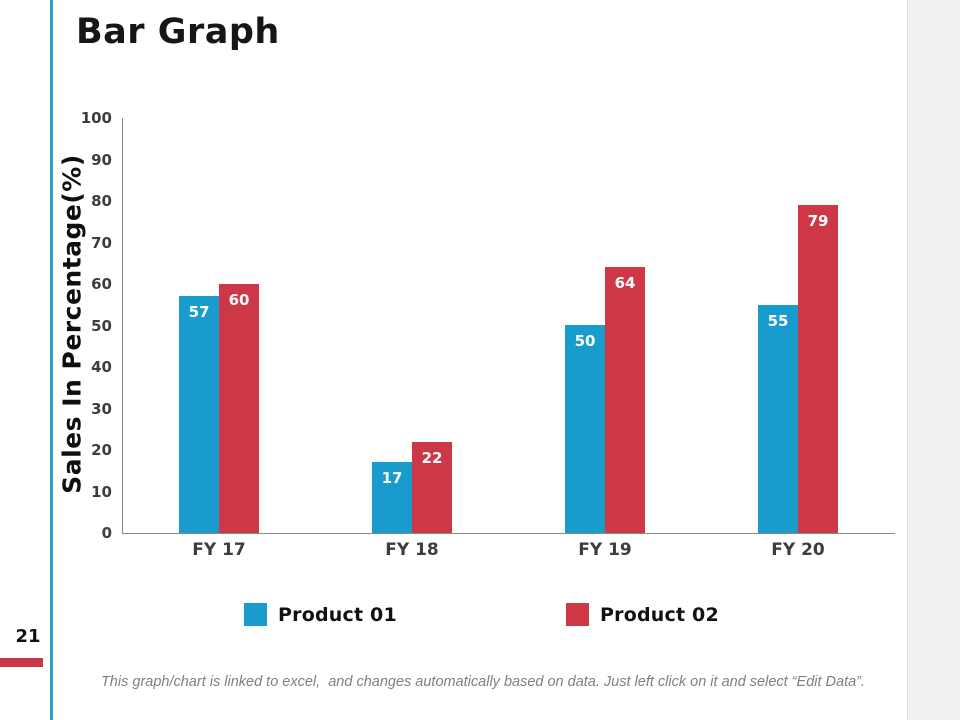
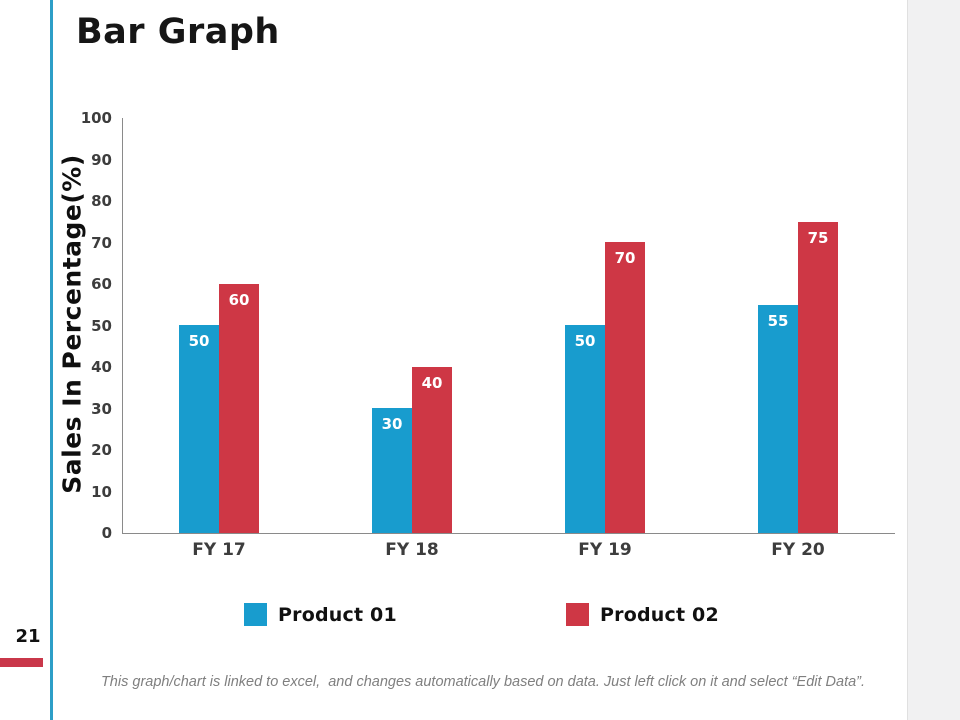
Product 01/FY 17: 57 -> 50
Product 01/FY 18: 17 -> 30
Product 02/FY 18: 22 -> 40
Product 02/FY 19: 64 -> 70
Product 02/FY 20: 79 -> 75
